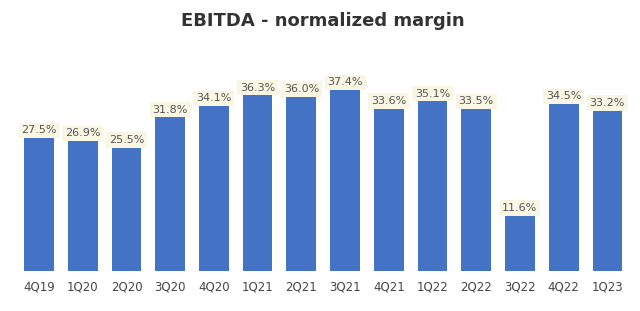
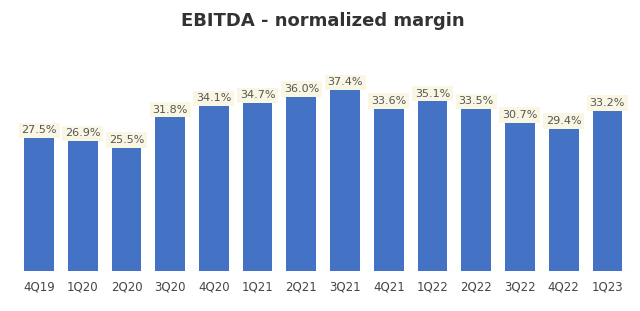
1Q21: 36.3% -> 34.7%
3Q22: 11.6% -> 30.7%
4Q22: 34.5% -> 29.4%
